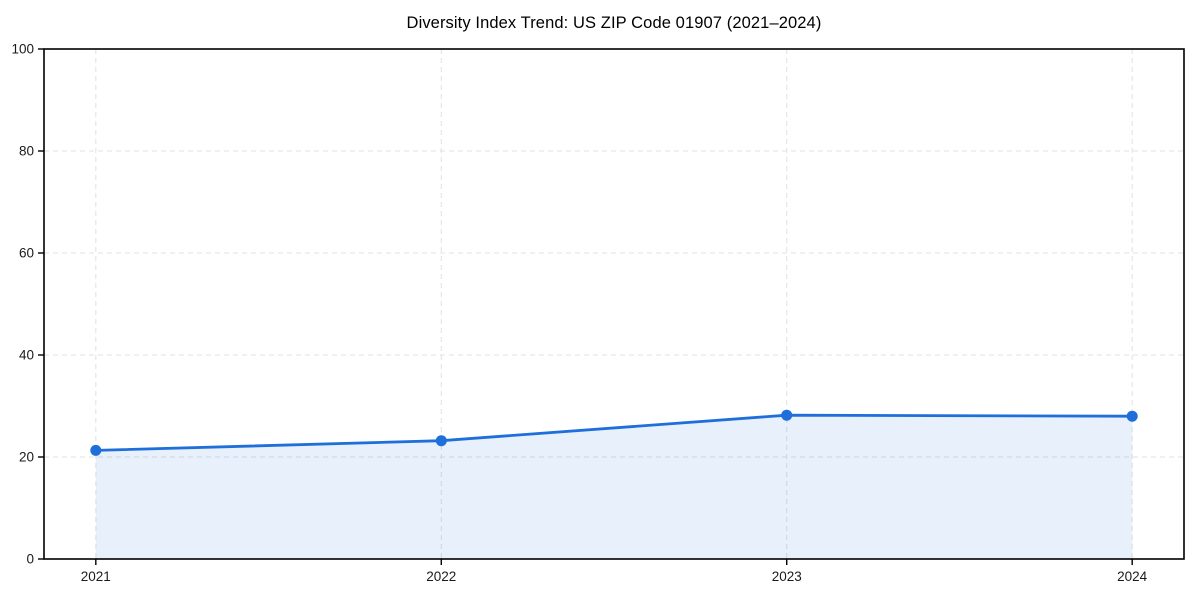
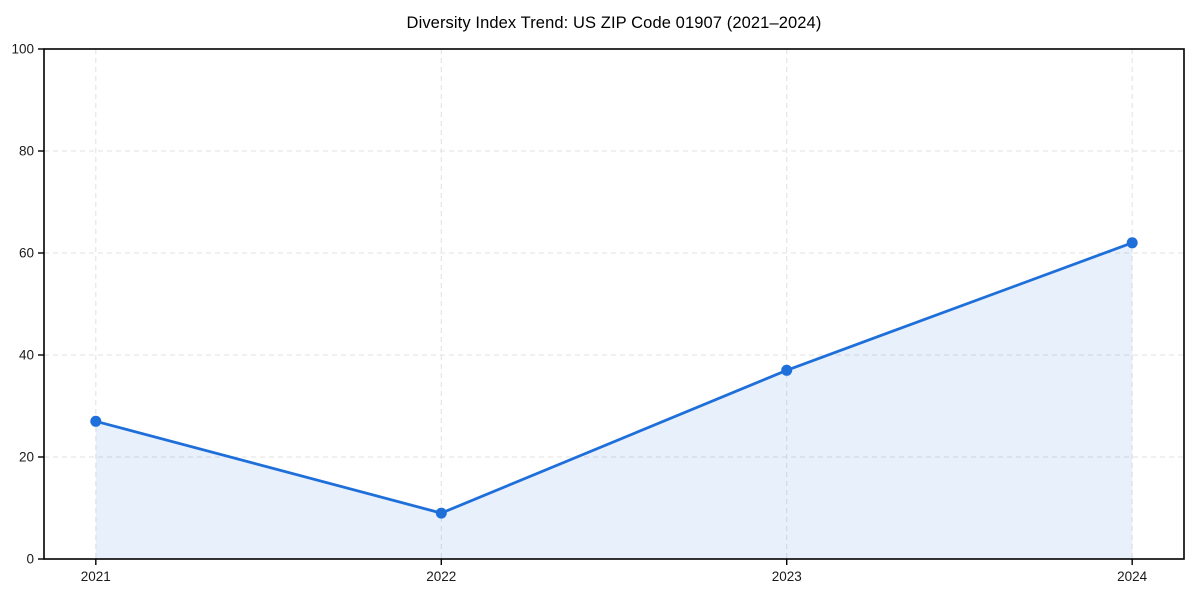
2021: 21 -> 27
2022: 23 -> 9
2023: 28 -> 37
2024: 28 -> 62
